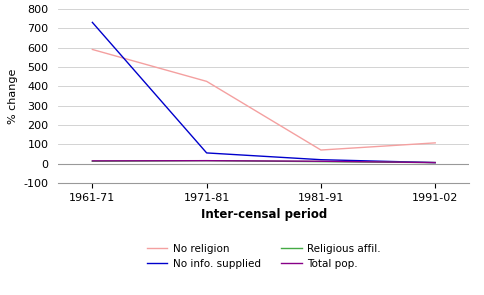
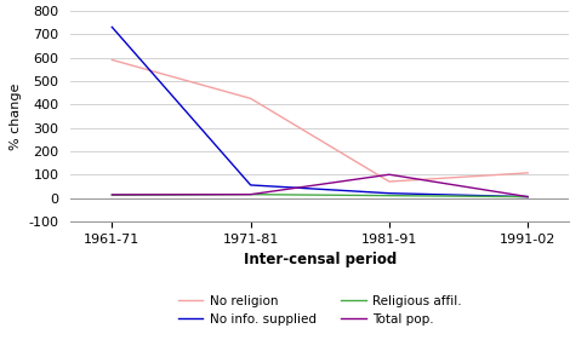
Total pop./1981-91: 10 -> 100
